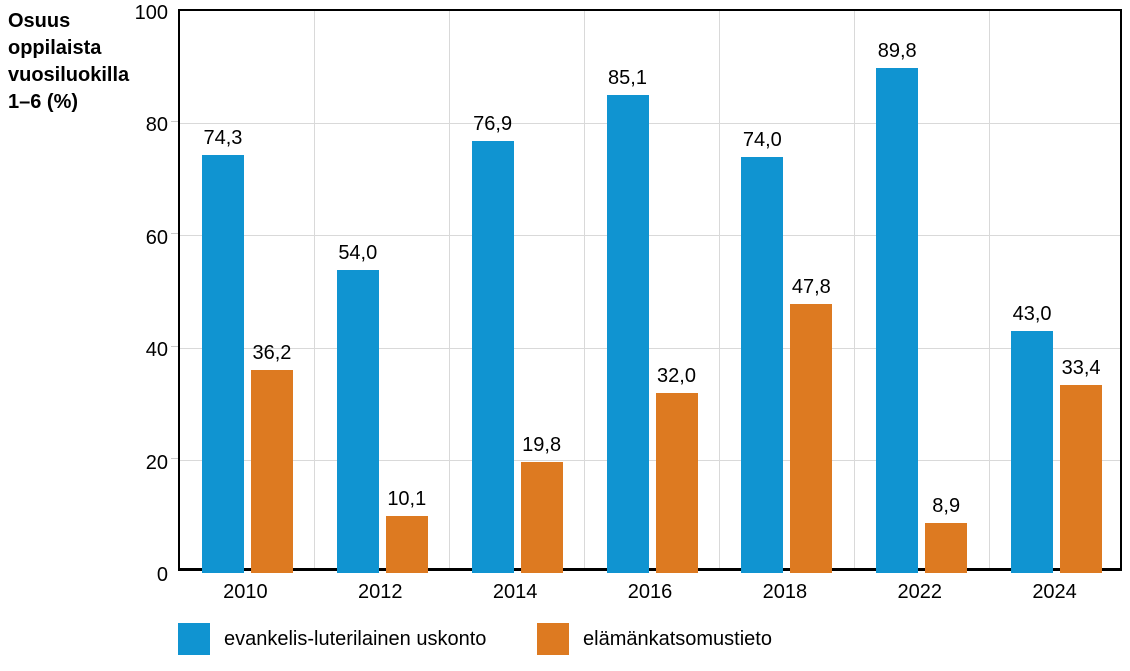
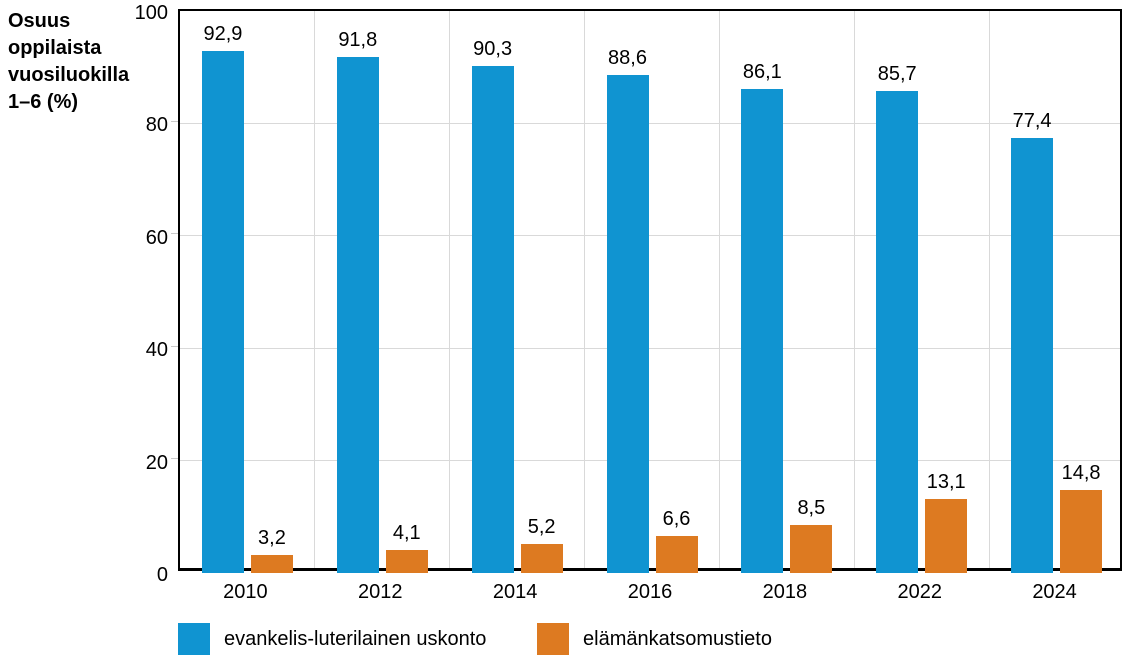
evankelis-luterilainen uskonto/2010: 74,3 -> 92,9
elämänkatsomustieto/2010: 36,2 -> 3,2
evankelis-luterilainen uskonto/2012: 54,0 -> 91,8
elämänkatsomustieto/2012: 10,1 -> 4,1
evankelis-luterilainen uskonto/2014: 76,9 -> 90,3
elämänkatsomustieto/2014: 19,8 -> 5,2
evankelis-luterilainen uskonto/2016: 85,1 -> 88,6
elämänkatsomustieto/2016: 32,0 -> 6,6
evankelis-luterilainen uskonto/2018: 74,0 -> 86,1
elämänkatsomustieto/2018: 47,8 -> 8,5
evankelis-luterilainen uskonto/2022: 89,8 -> 85,7
elämänkatsomustieto/2022: 8,9 -> 13,1
evankelis-luterilainen uskonto/2024: 43,0 -> 77,4
elämänkatsomustieto/2024: 33,4 -> 14,8
